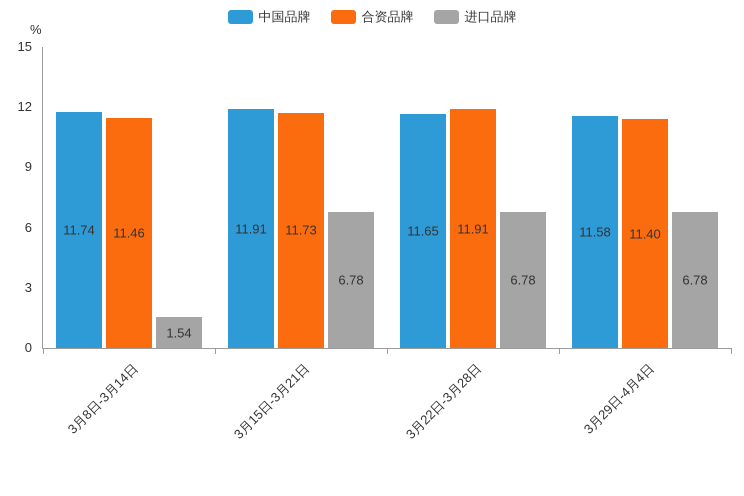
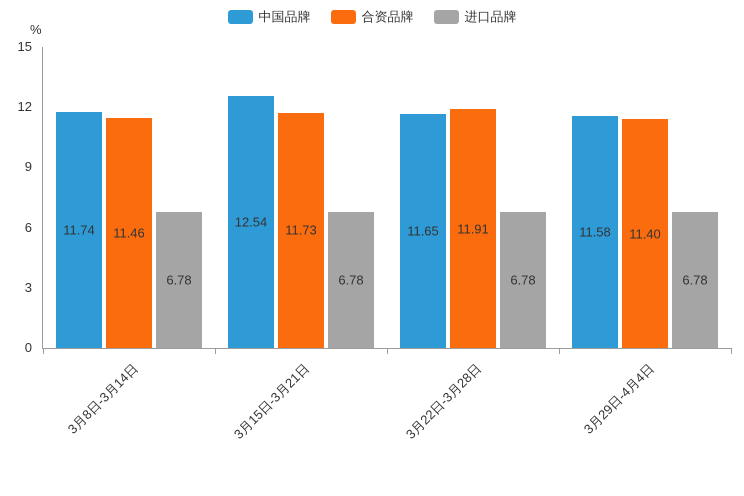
进口品牌/3月8日-3月14日: 1.54 -> 6.78
中国品牌/3月15日-3月21日: 11.91 -> 12.54
